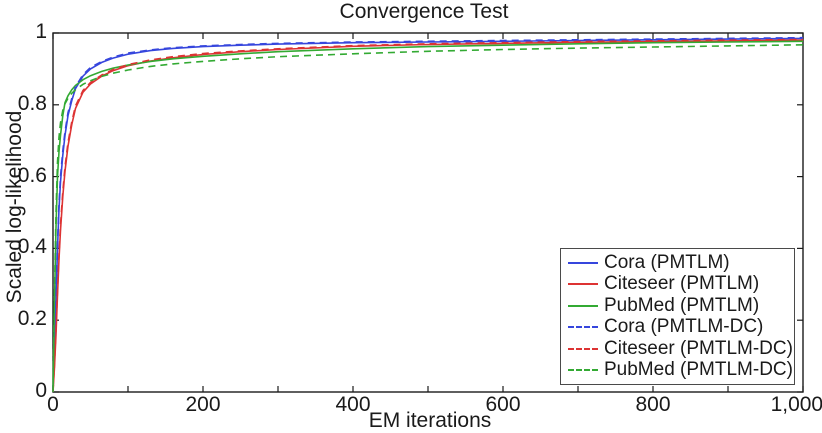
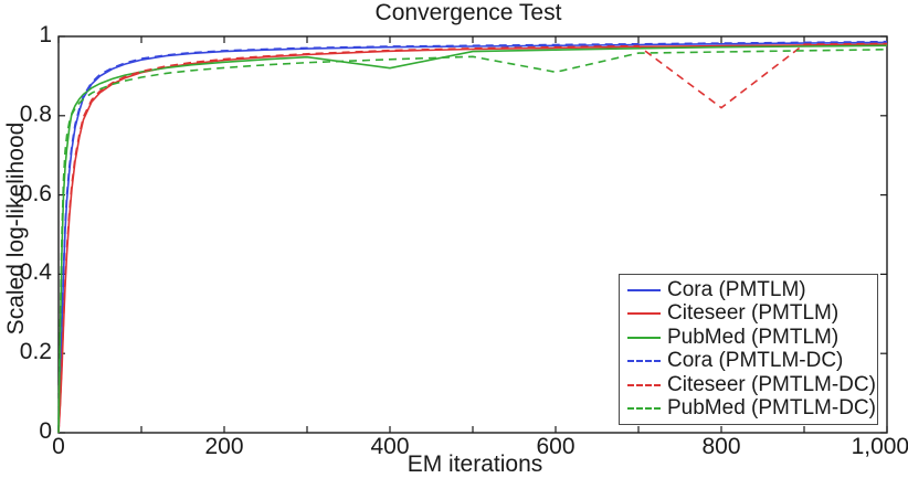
PubMed (PMTLM)/400: 0.96 -> 0.92
PubMed (PMTLM-DC)/600: 0.95 -> 0.91
Citeseer (PMTLM-DC)/800: 0.98 -> 0.82
